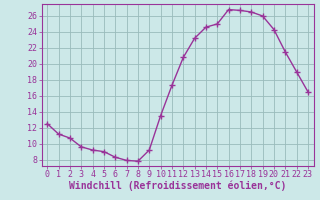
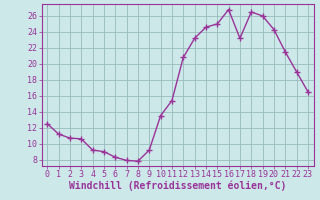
3: 9.6 -> 10.6
11: 17.3 -> 15.4
17: 26.7 -> 23.2
